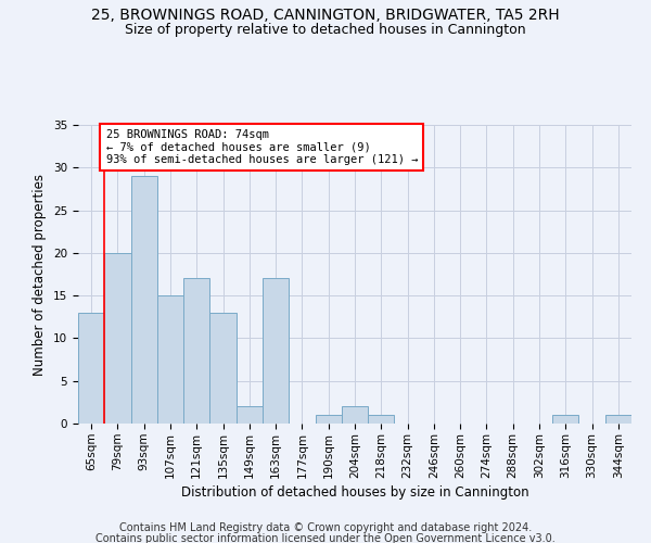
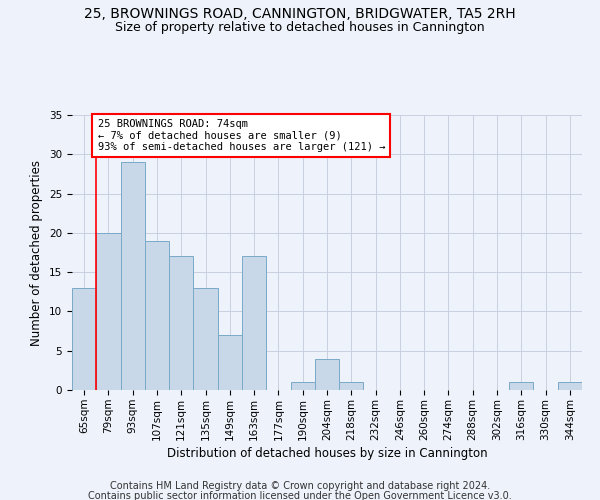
107sqm: 15 -> 19
149sqm: 2 -> 7
204sqm: 2 -> 4
